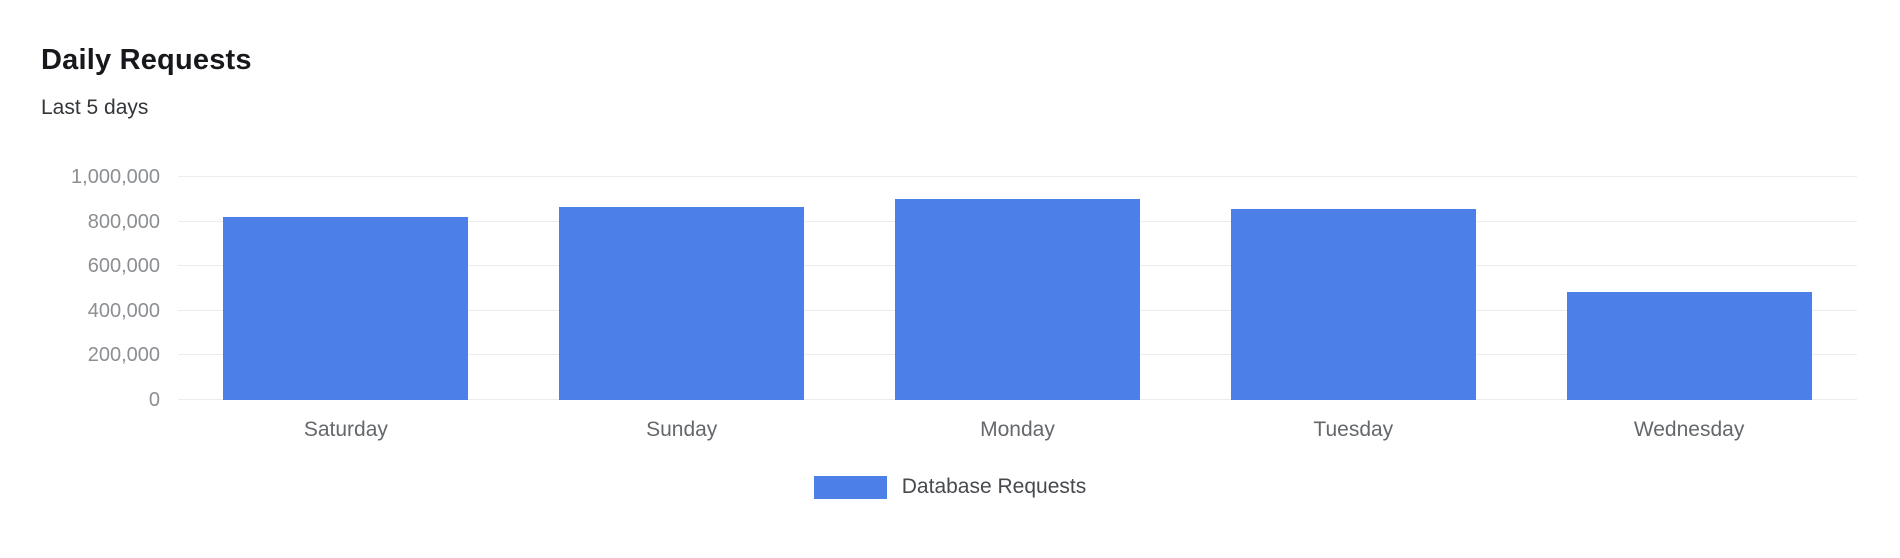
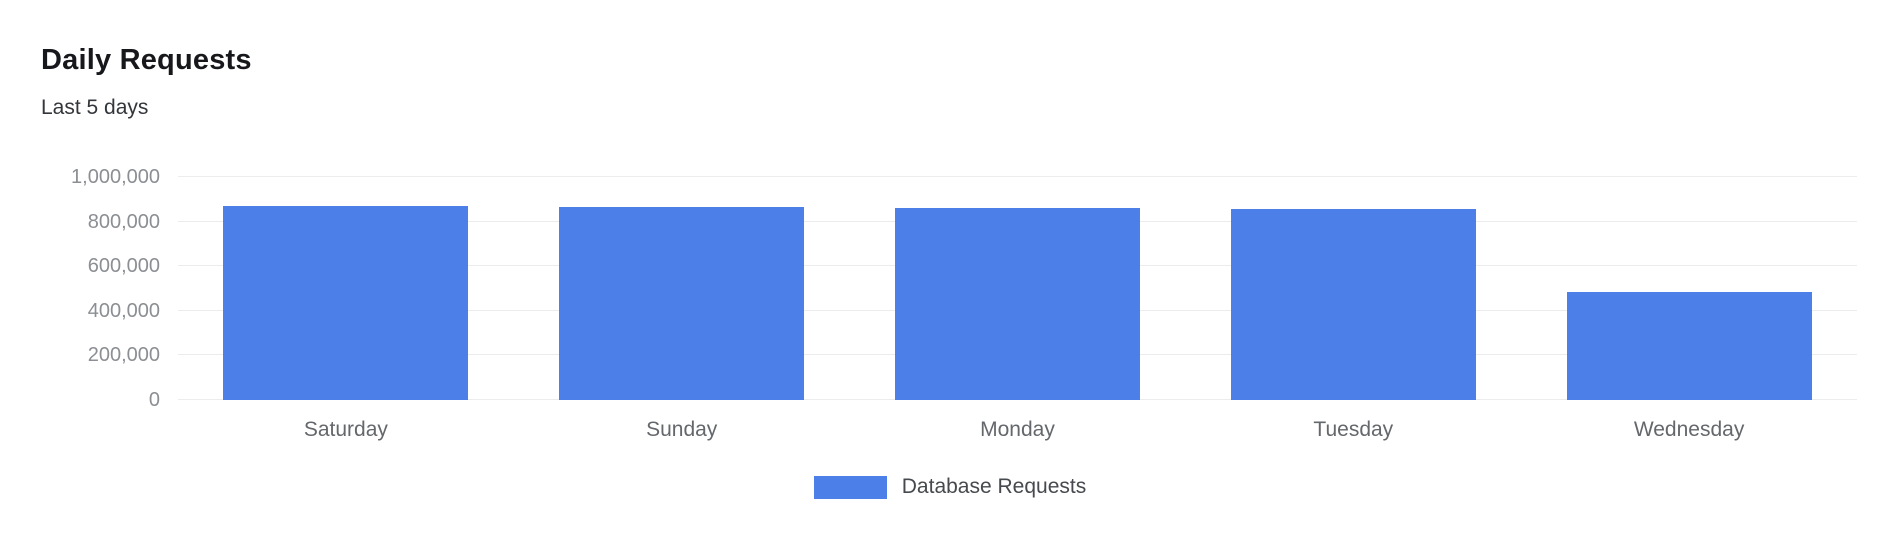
Saturday: 820000 -> 870000
Monday: 900000 -> 860000
